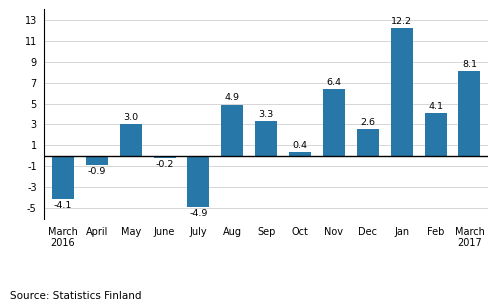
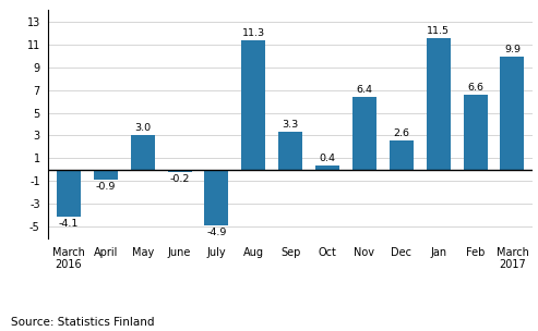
Aug: 4.9 -> 11.3
Jan: 12.2 -> 11.5
Feb: 4.1 -> 6.6
March 2017: 8.1 -> 9.9
